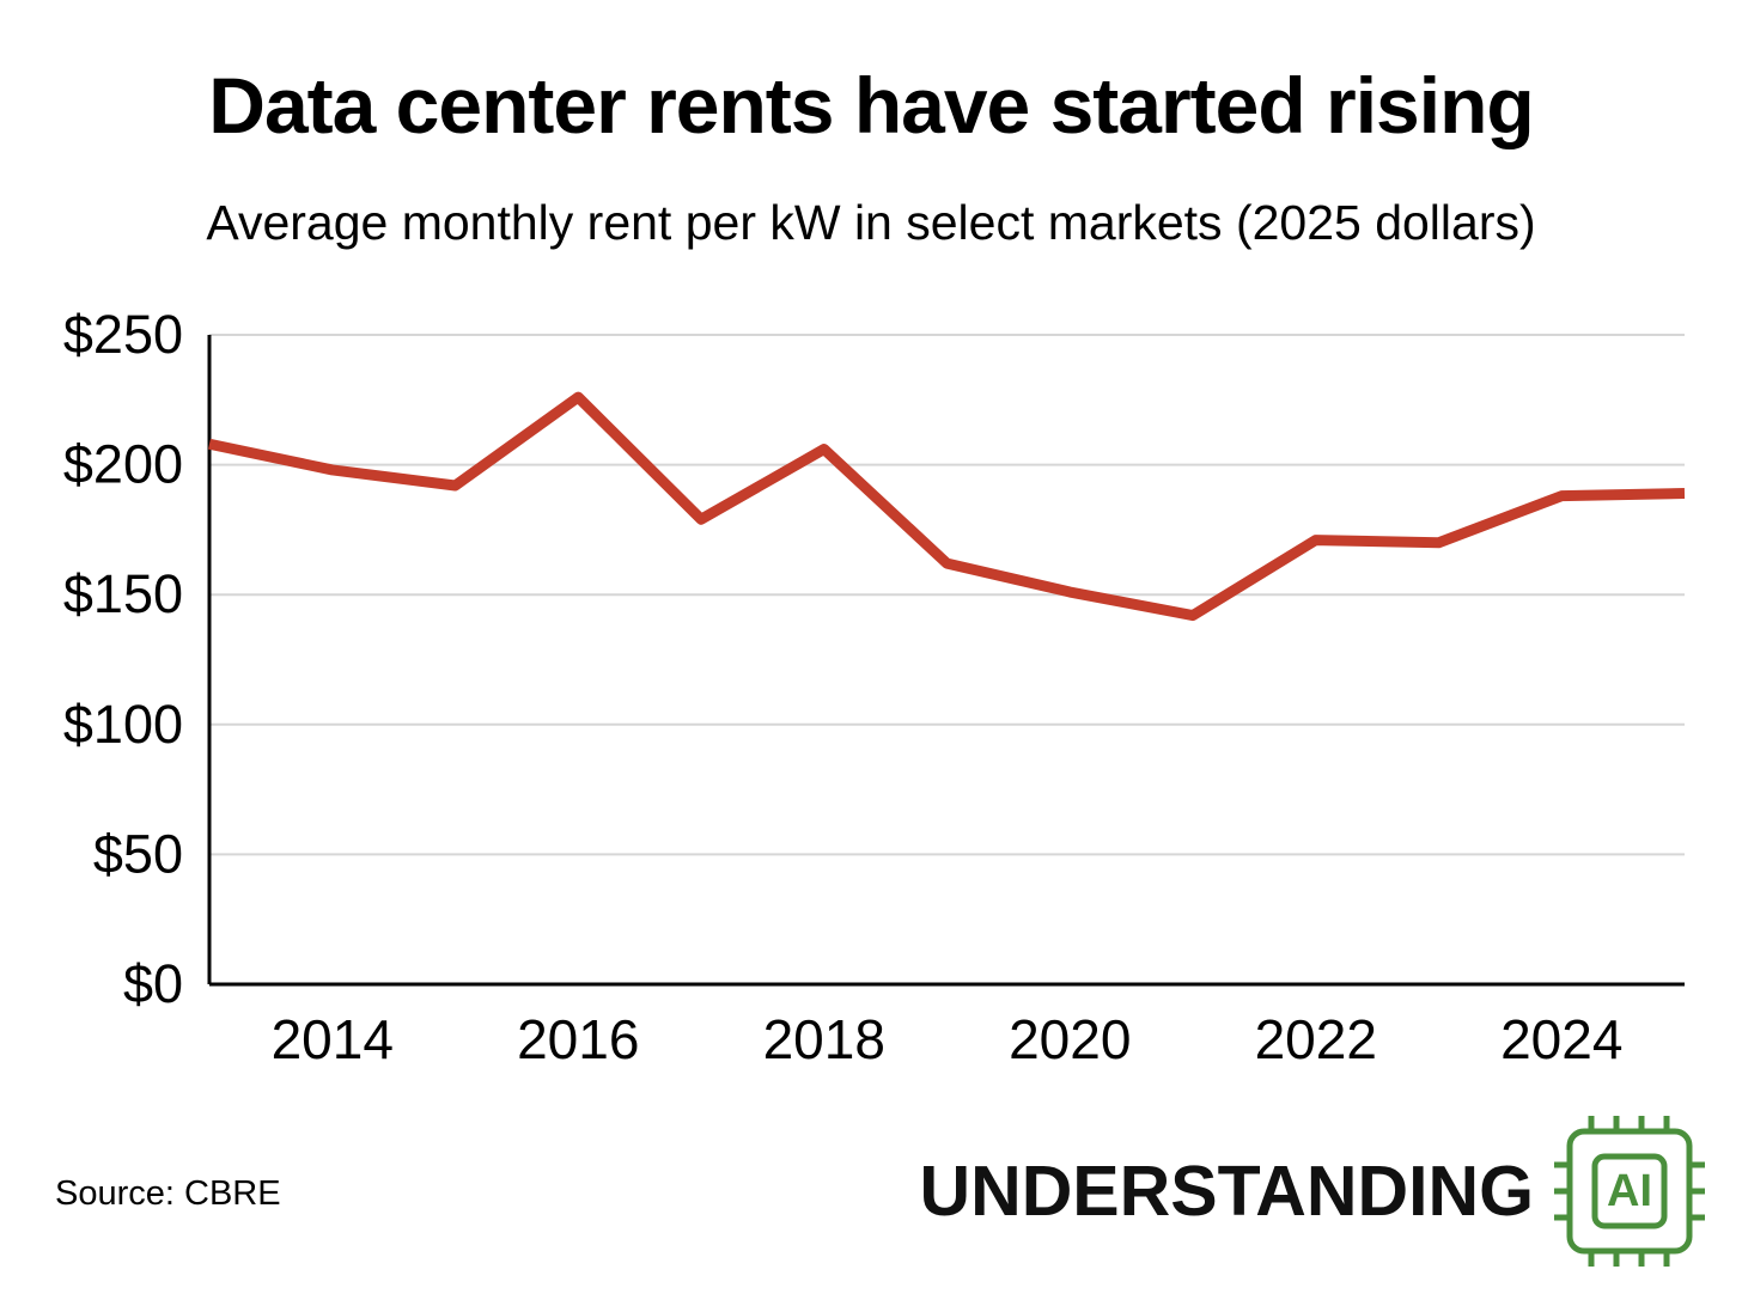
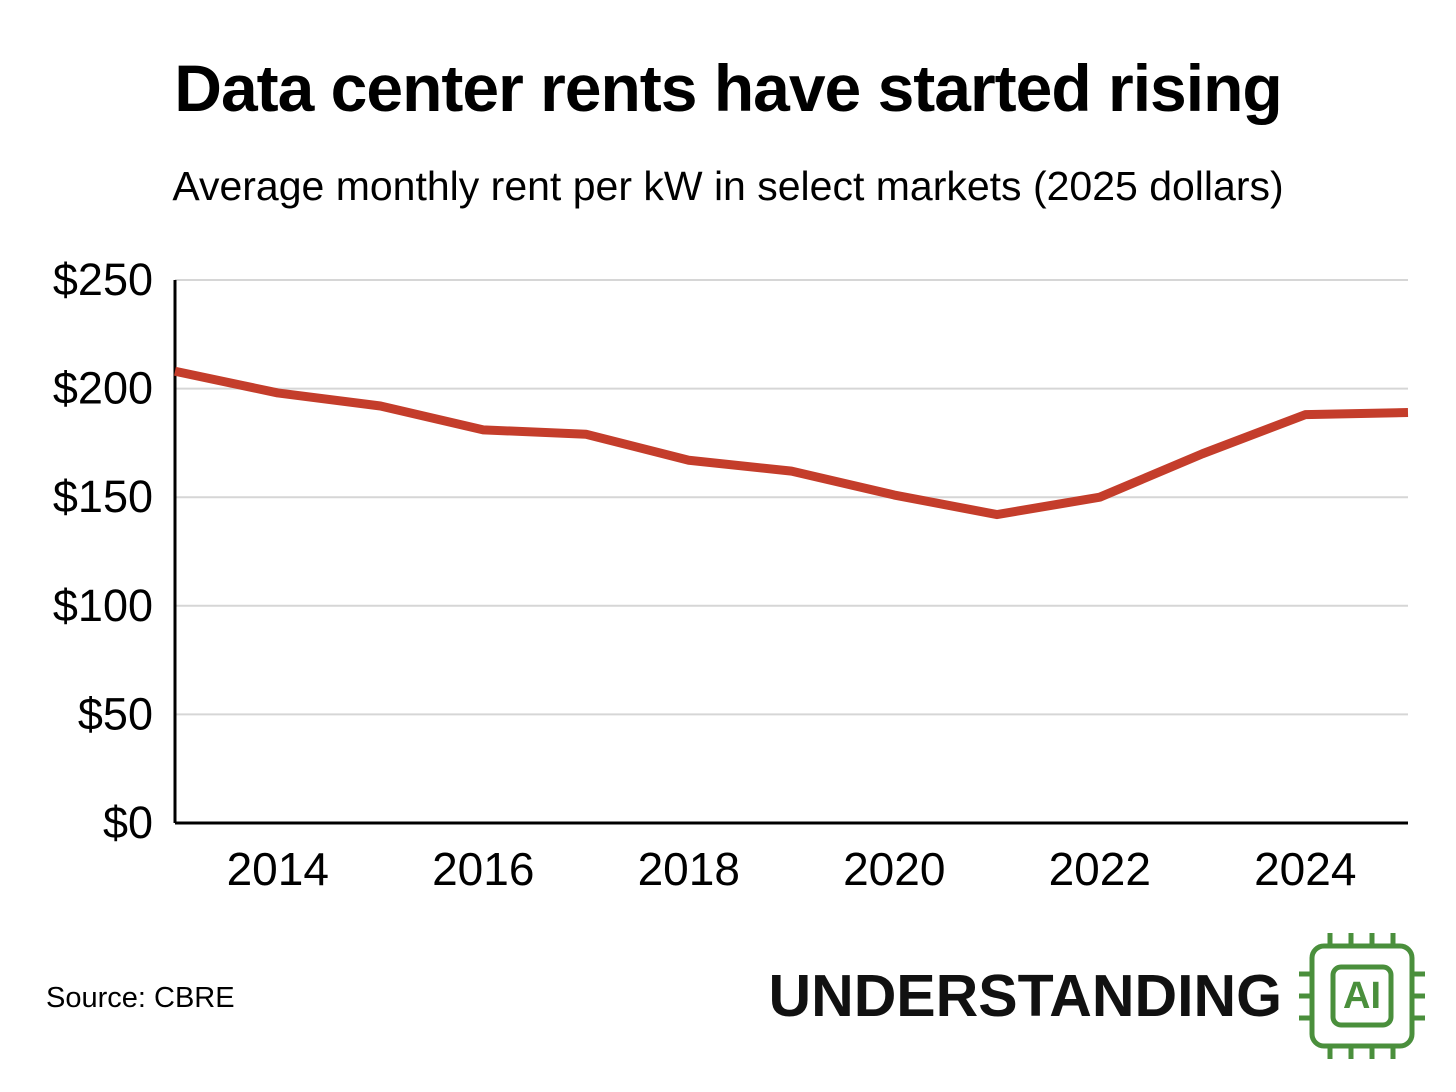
2016: $226 -> $181
2018: $206 -> $167
2022: $171 -> $150
